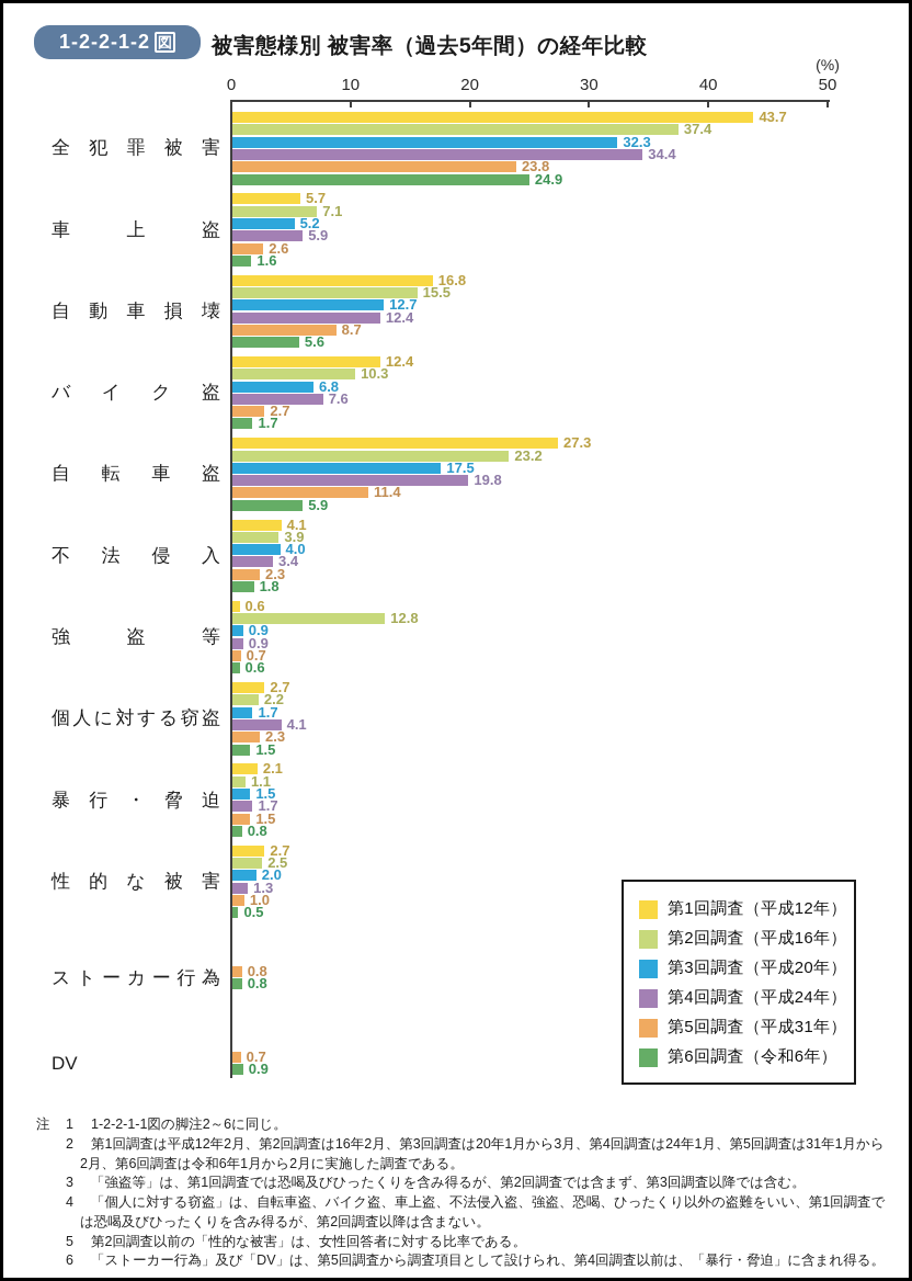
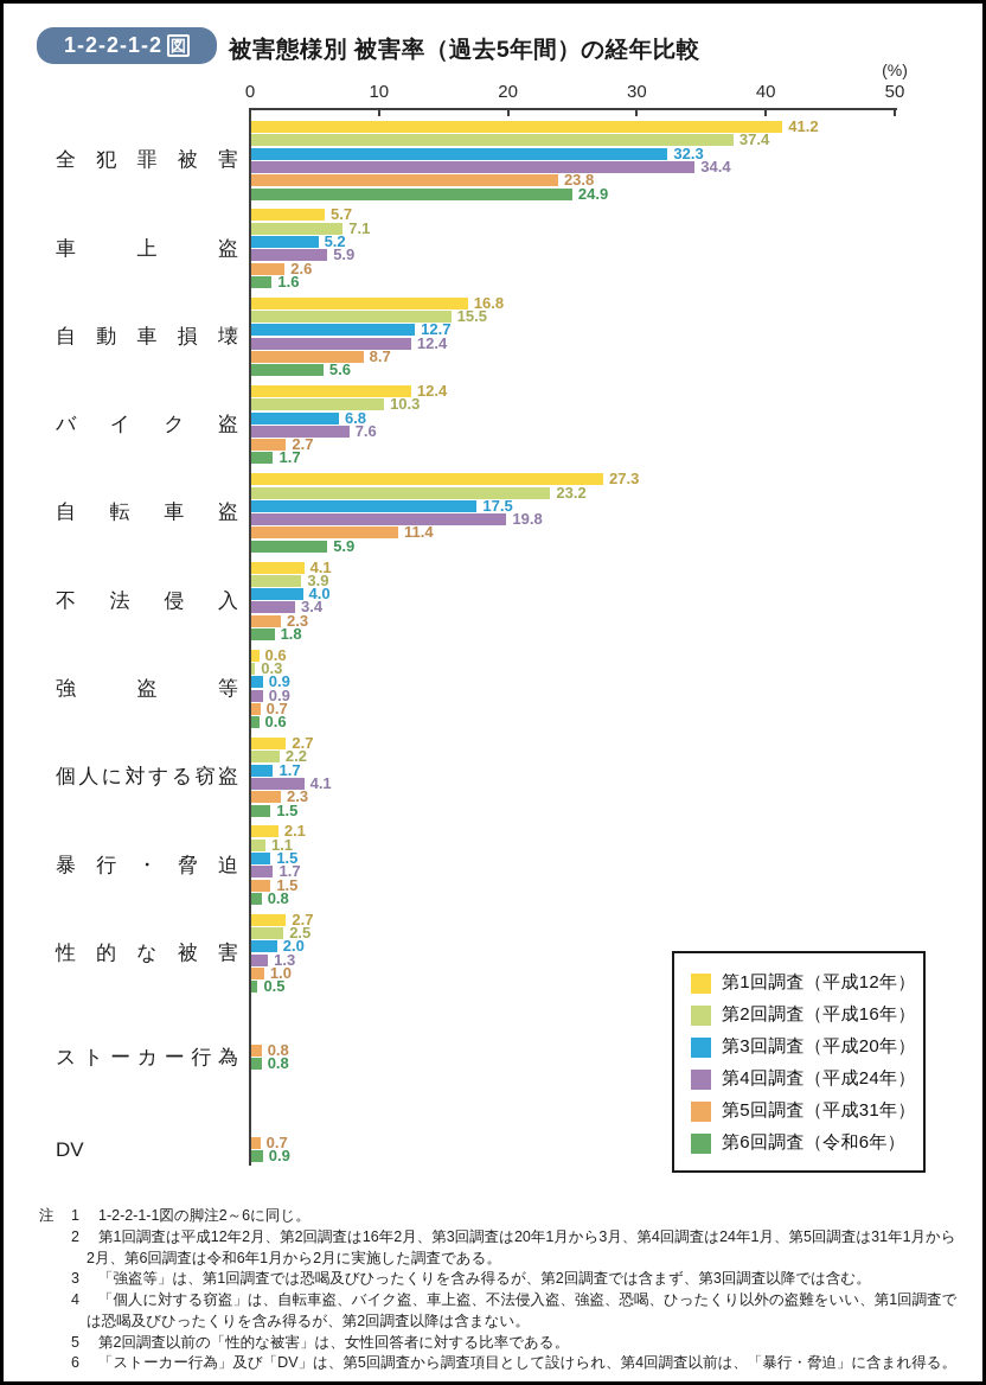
第1回調査（平成12年）/全犯罪被害: 43.7 -> 41.2
第2回調査（平成16年）/強盗等: 12.8 -> 0.3
